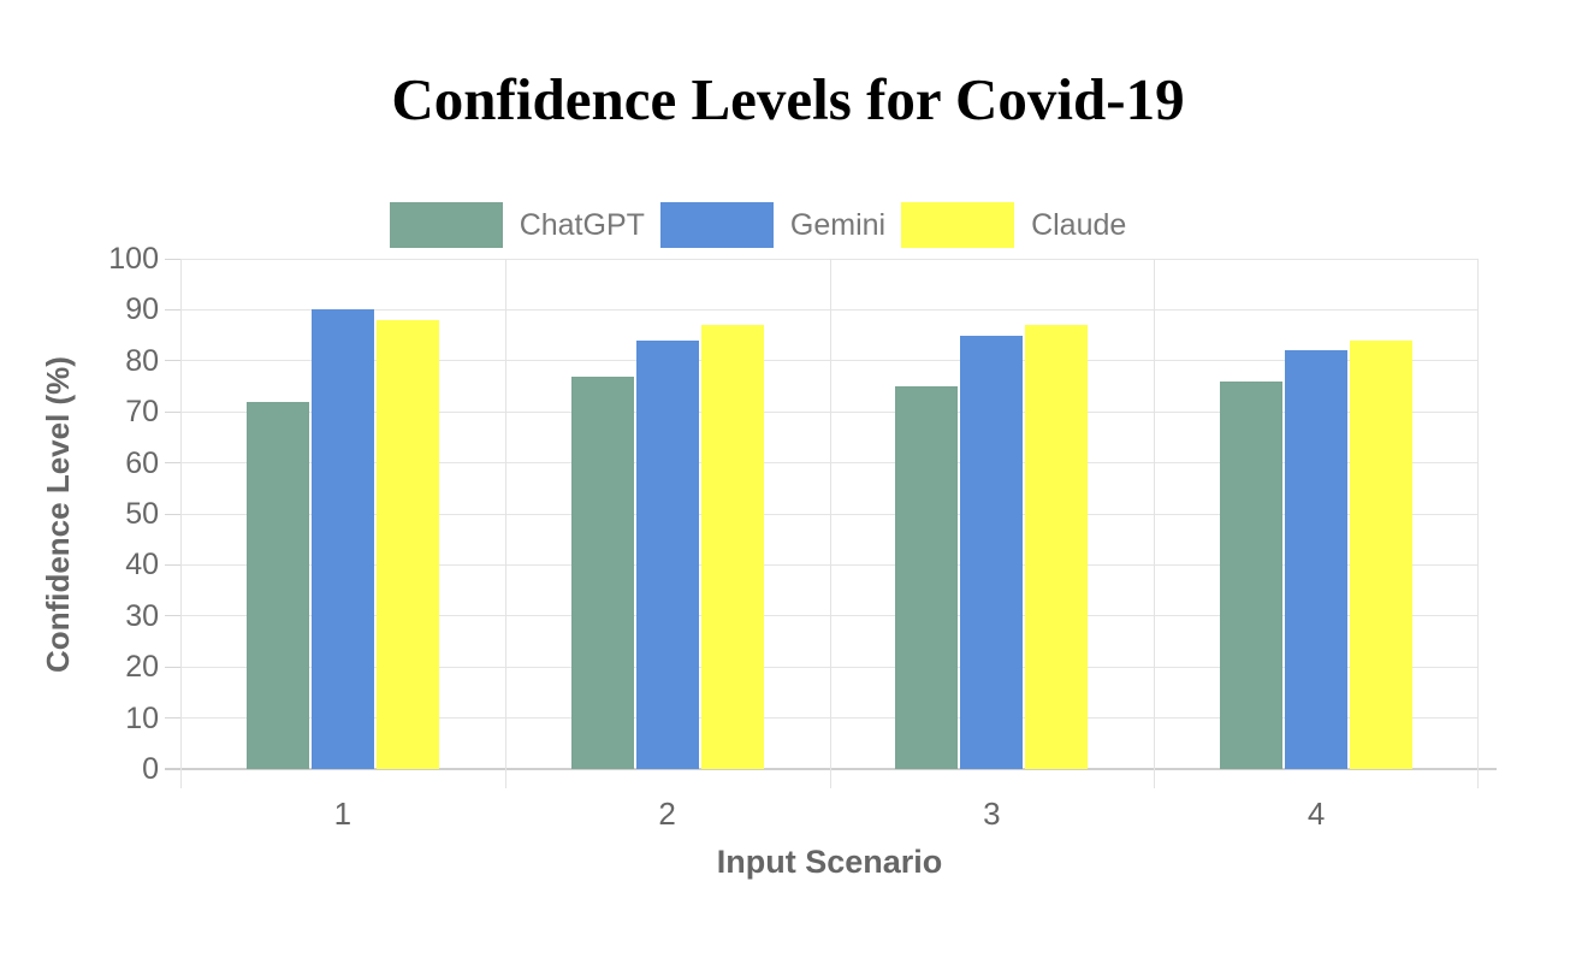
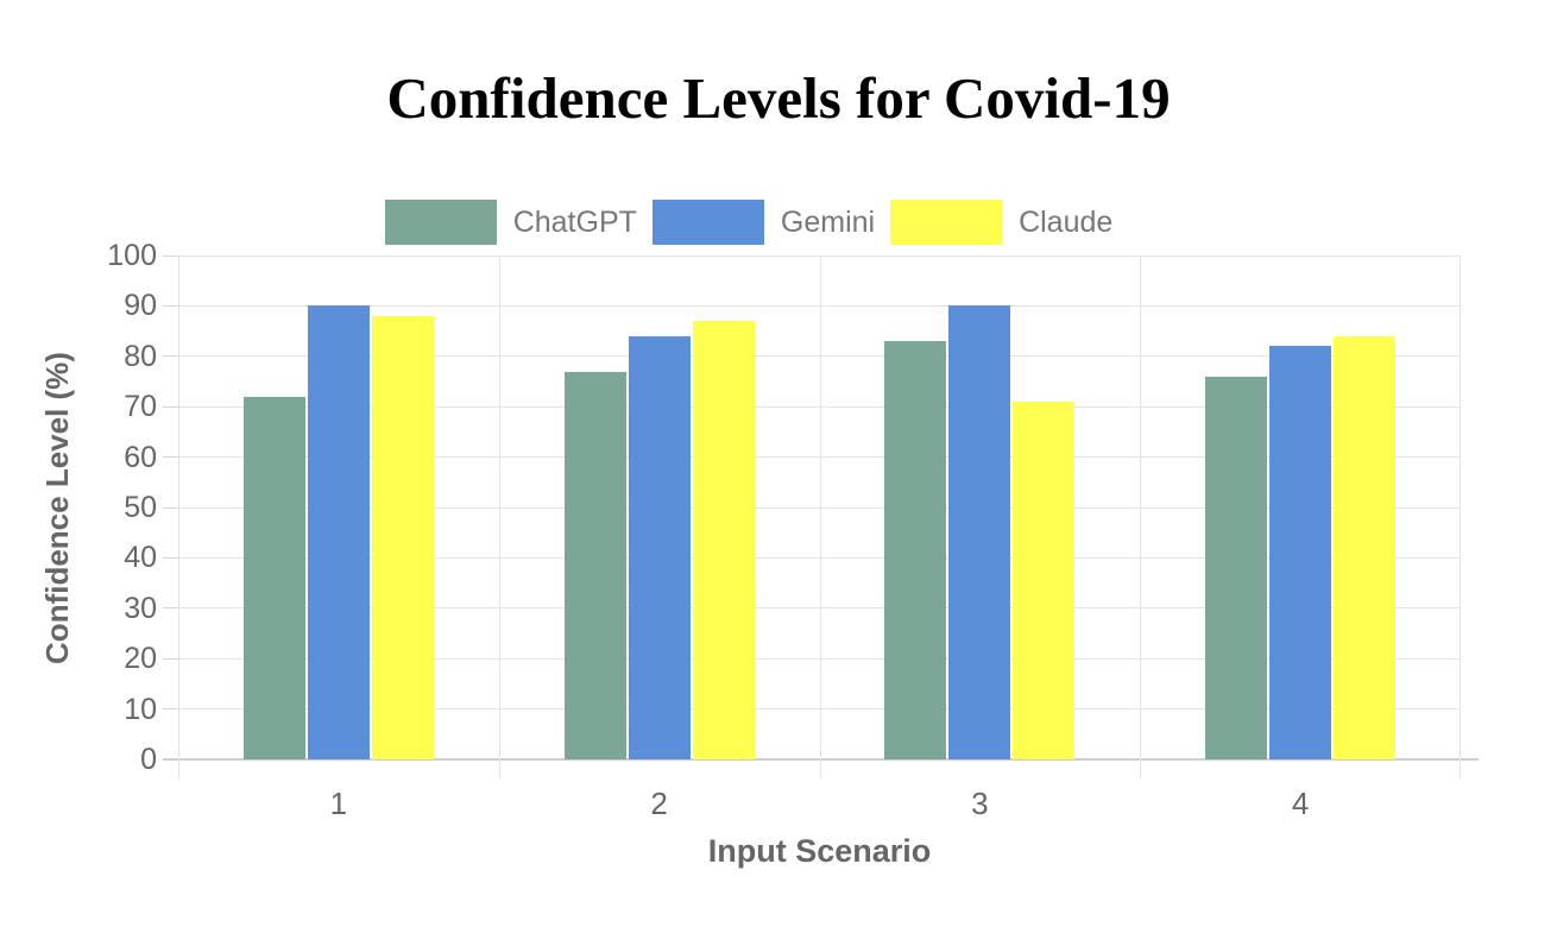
ChatGPT/3: 75 -> 83
Gemini/3: 85 -> 90
Claude/3: 87 -> 71
